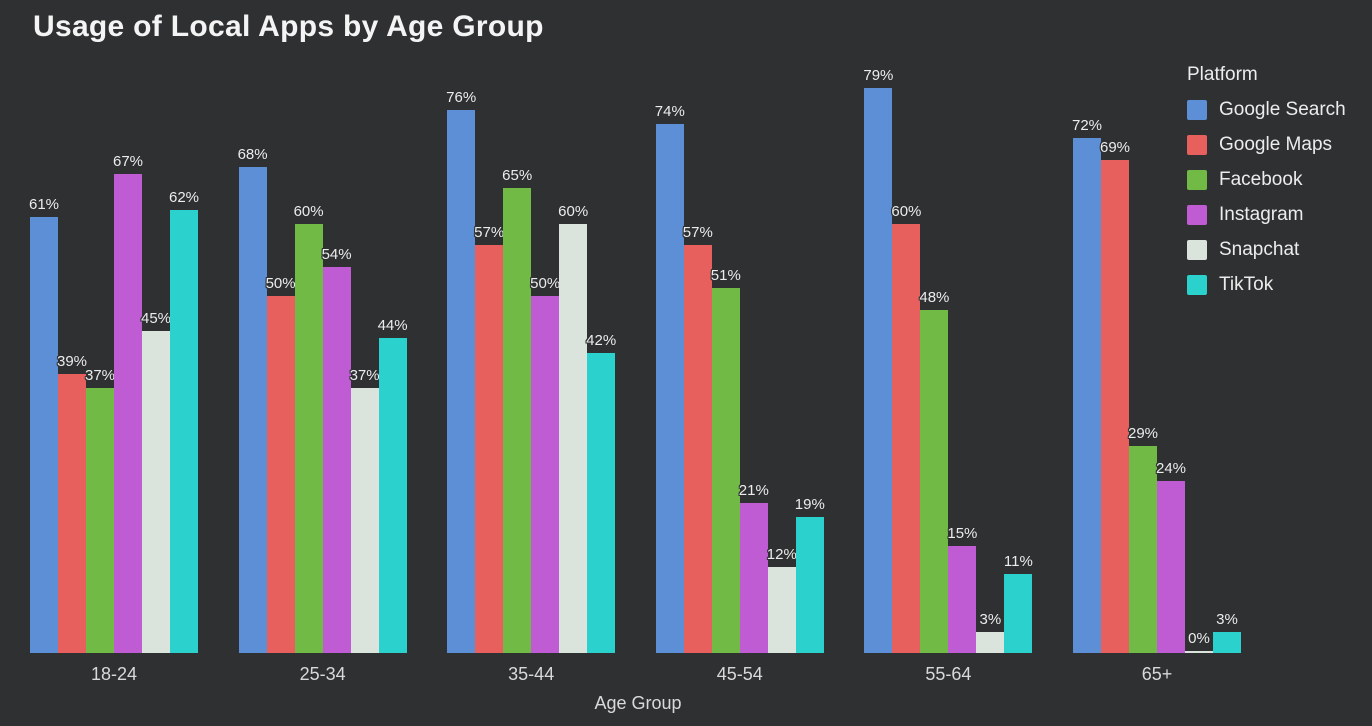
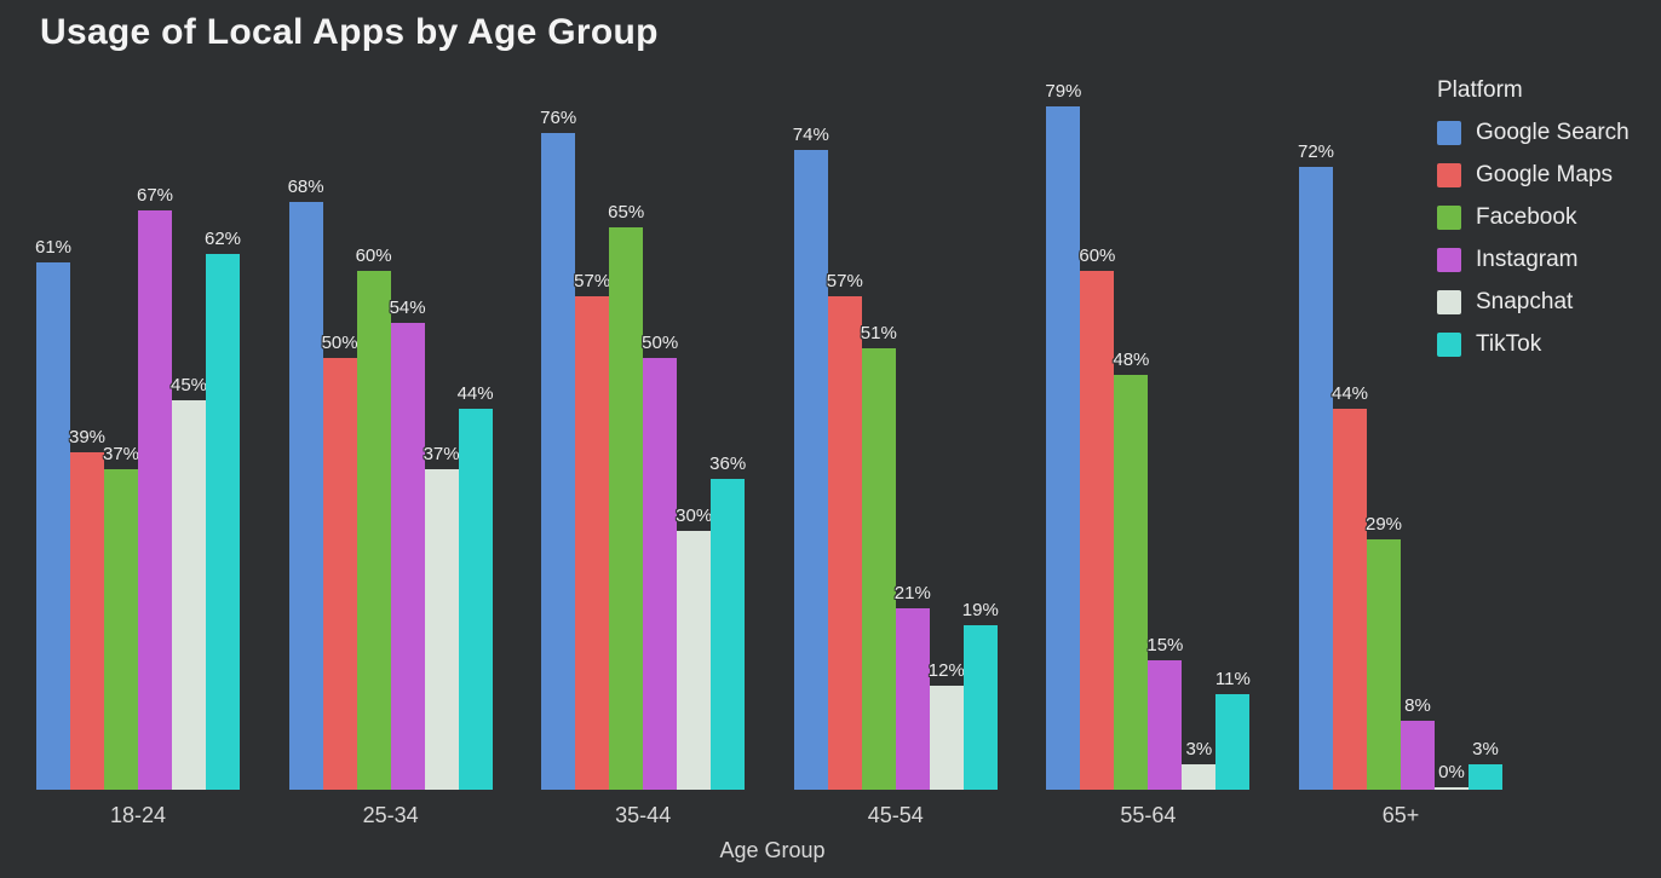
Snapchat/35-44: 60% -> 30%
TikTok/35-44: 42% -> 36%
Google Maps/65+: 69% -> 44%
Instagram/65+: 24% -> 8%
